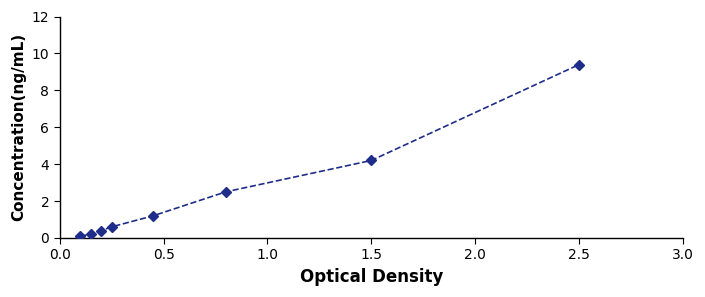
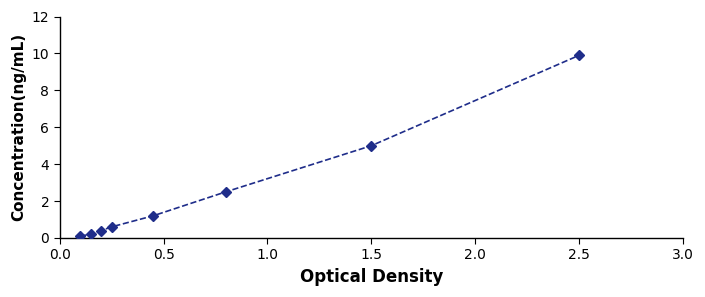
1.5: 4.2 -> 5.0
2.5: 9.4 -> 9.9
